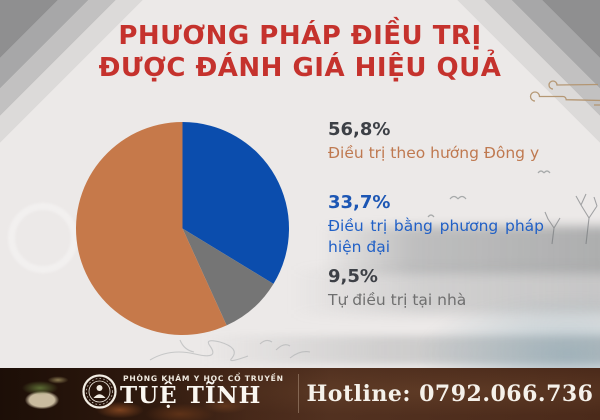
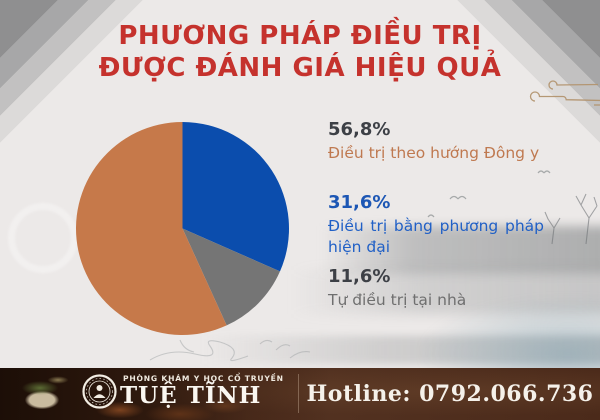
Điều trị bằng phương pháp hiện đại: 33,7% -> 31,6%
Tự điều trị tại nhà: 9,5% -> 11,6%
